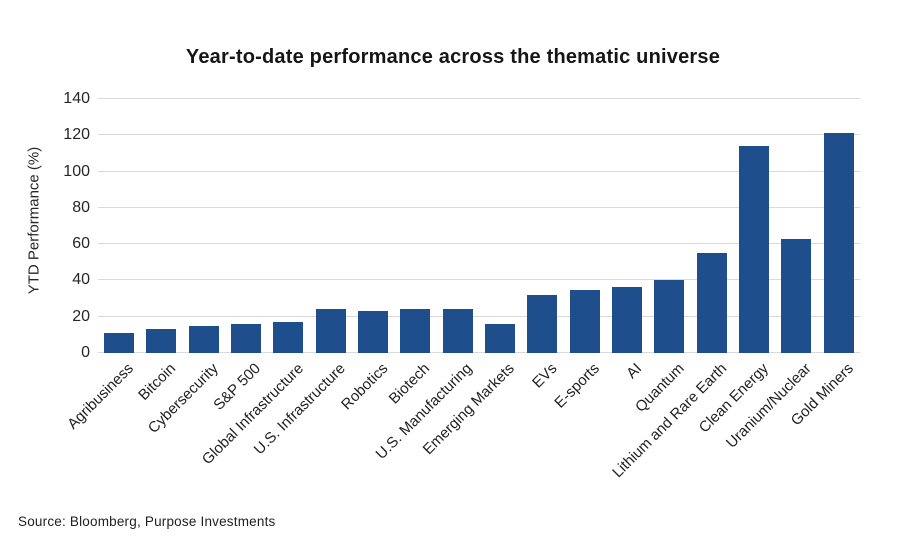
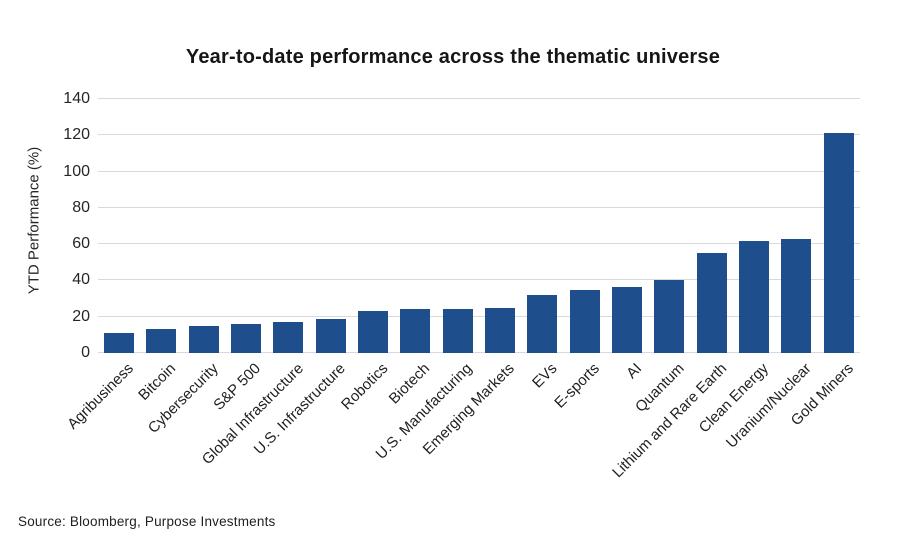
U.S. Infrastructure: 24 -> 19
Emerging Markets: 16 -> 25
Clean Energy: 114 -> 62
